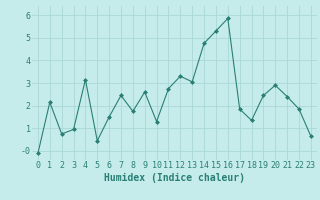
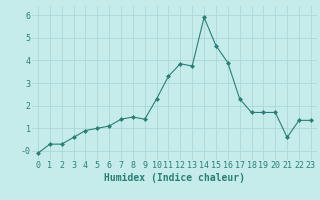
1: 2.15 -> 0.30
2: 0.75 -> 0.30
3: 0.95 -> 0.60
4: 3.15 -> 0.90
5: 0.45 -> 1.00
6: 1.50 -> 1.10
7: 2.45 -> 1.40
8: 1.75 -> 1.50
9: 2.60 -> 1.40
10: 1.30 -> 2.30
11: 2.75 -> 3.30
12: 3.30 -> 3.85
13: 3.05 -> 3.75
14: 4.75 -> 5.90
15: 5.30 -> 4.65
16: 5.85 -> 3.90
17: 1.85 -> 2.30
18: 1.35 -> 1.70
19: 2.45 -> 1.70
20: 2.90 -> 1.70
21: 2.40 -> 0.60
22: 1.85 -> 1.35
23: 0.65 -> 1.35
